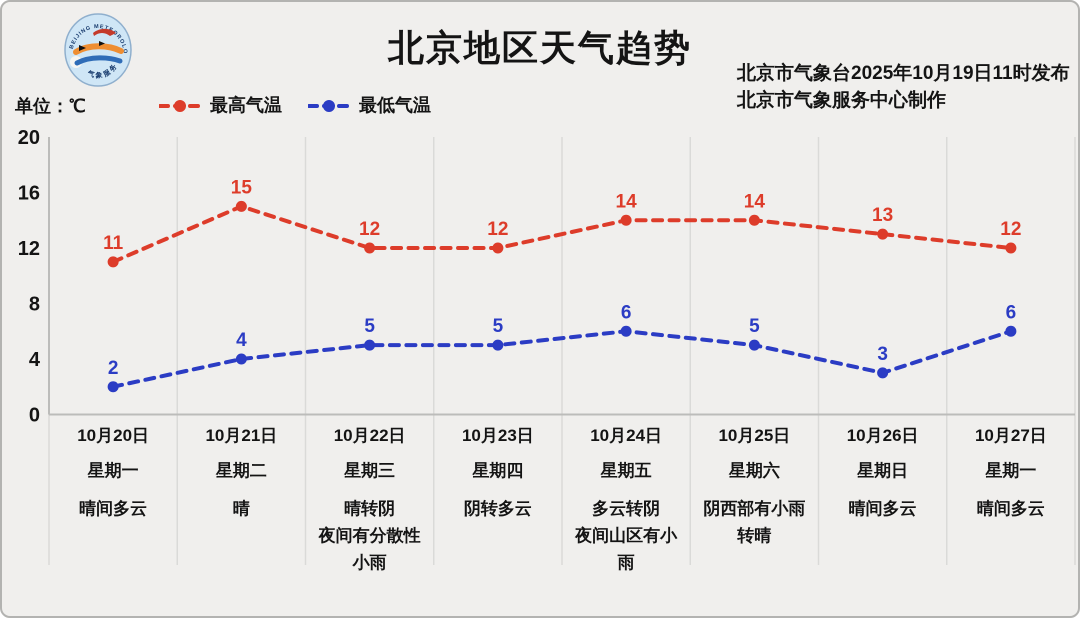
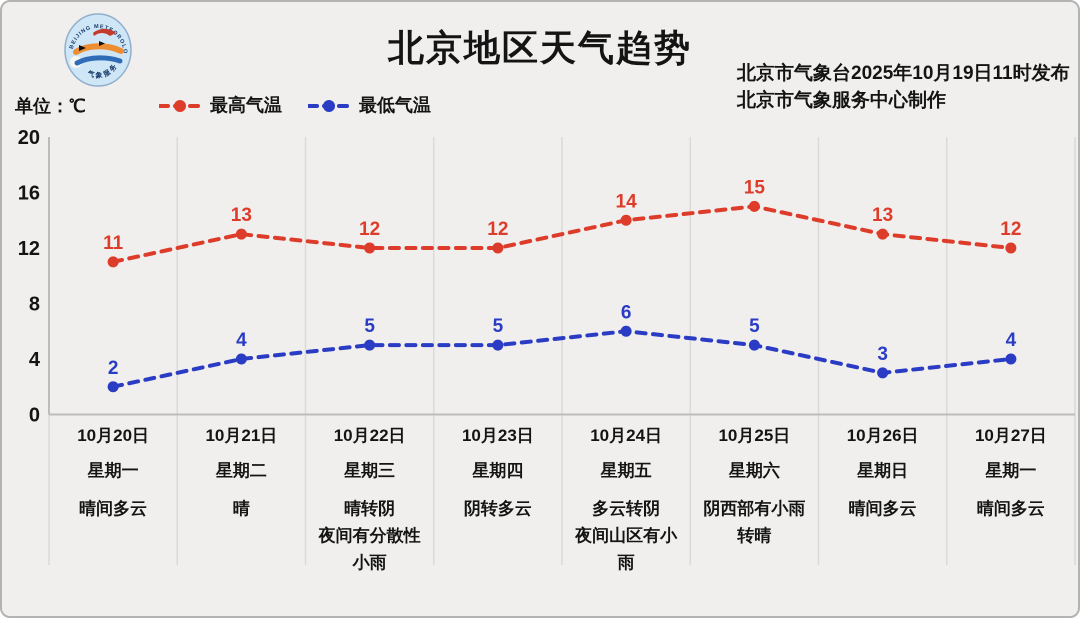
最高气温/10月21日: 15 -> 13
最高气温/10月25日: 14 -> 15
最低气温/10月27日: 6 -> 4
